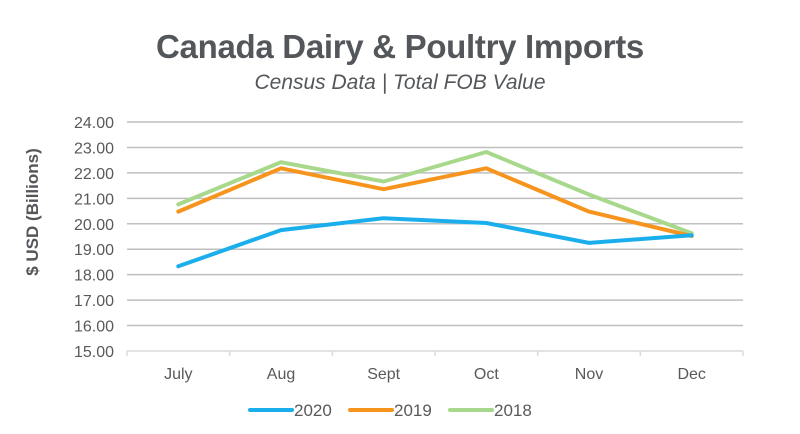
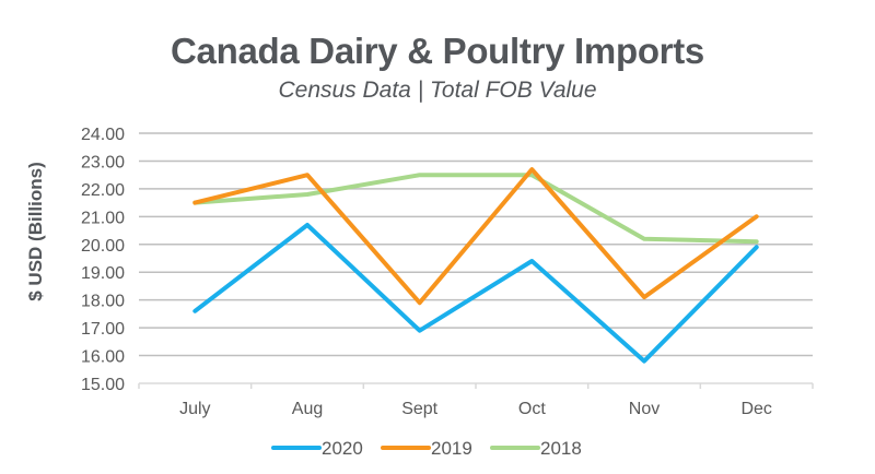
2020/July: 18.3 -> 17.6
2019/July: 20.5 -> 21.5
2018/July: 20.8 -> 21.5
2020/Aug: 19.8 -> 20.7
2019/Aug: 22.2 -> 22.5
2018/Aug: 22.4 -> 21.8
2020/Sept: 20.2 -> 16.9
2019/Sept: 21.4 -> 17.9
2018/Sept: 21.7 -> 22.5
2020/Oct: 20.0 -> 19.4
2019/Oct: 22.2 -> 22.7
2018/Oct: 22.8 -> 22.5
2020/Nov: 19.2 -> 15.8
2019/Nov: 20.5 -> 18.1
2018/Nov: 21.1 -> 20.2
2020/Dec: 19.6 -> 19.9
2019/Dec: 19.5 -> 21.0
2018/Dec: 19.6 -> 20.1
